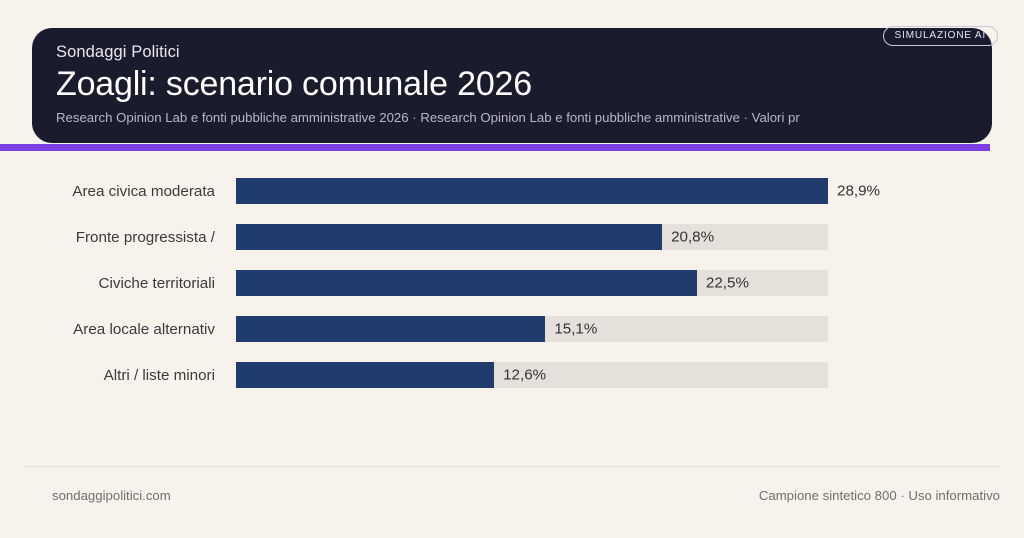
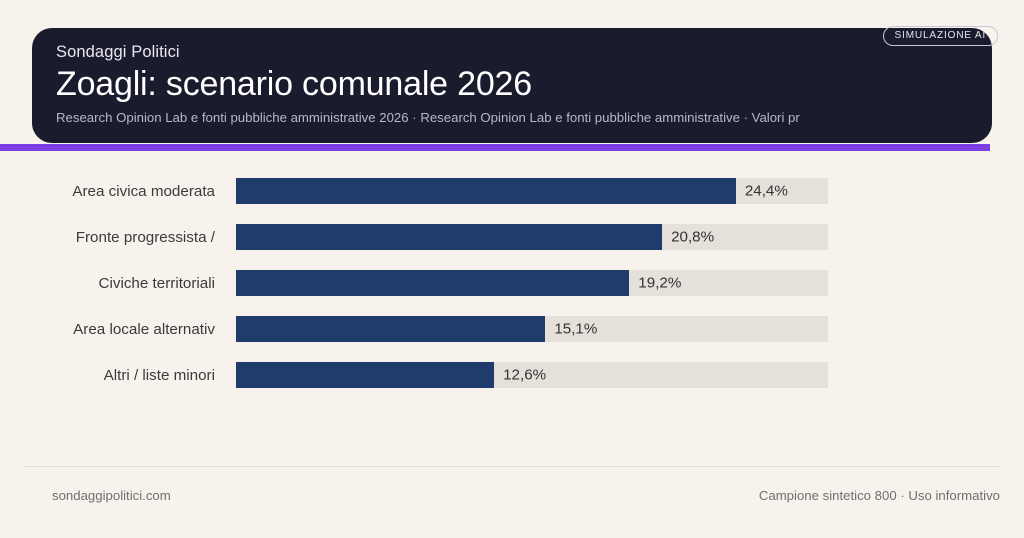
Area civica moderata: 28,9% -> 24,4%
Civiche territoriali: 22,5% -> 19,2%
